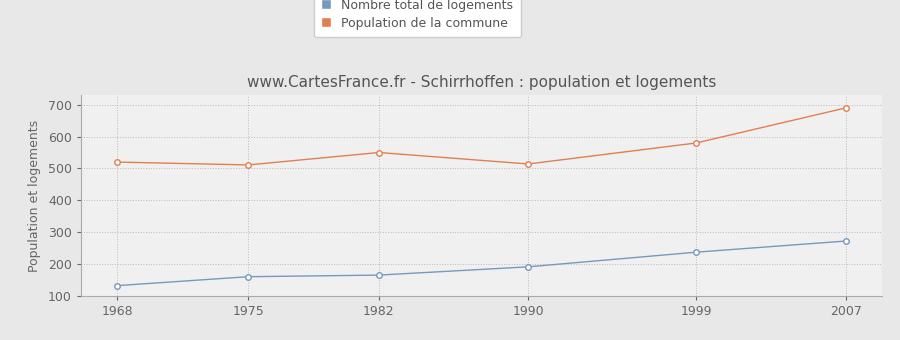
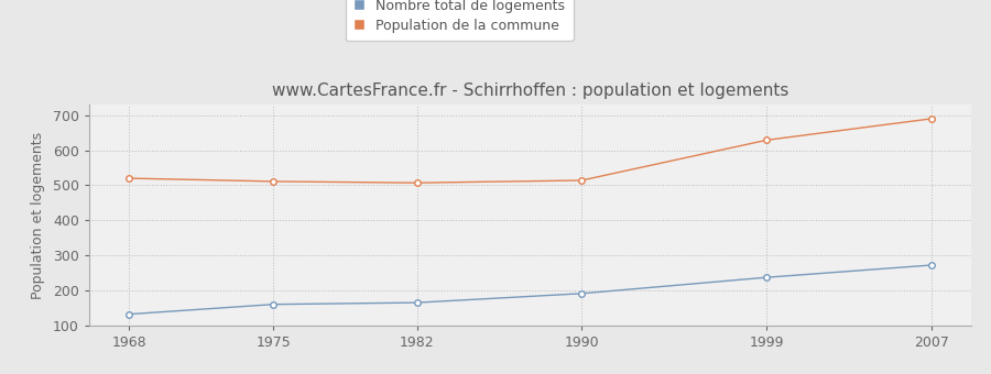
Population de la commune/1982: 550 -> 507
Population de la commune/1999: 580 -> 629
